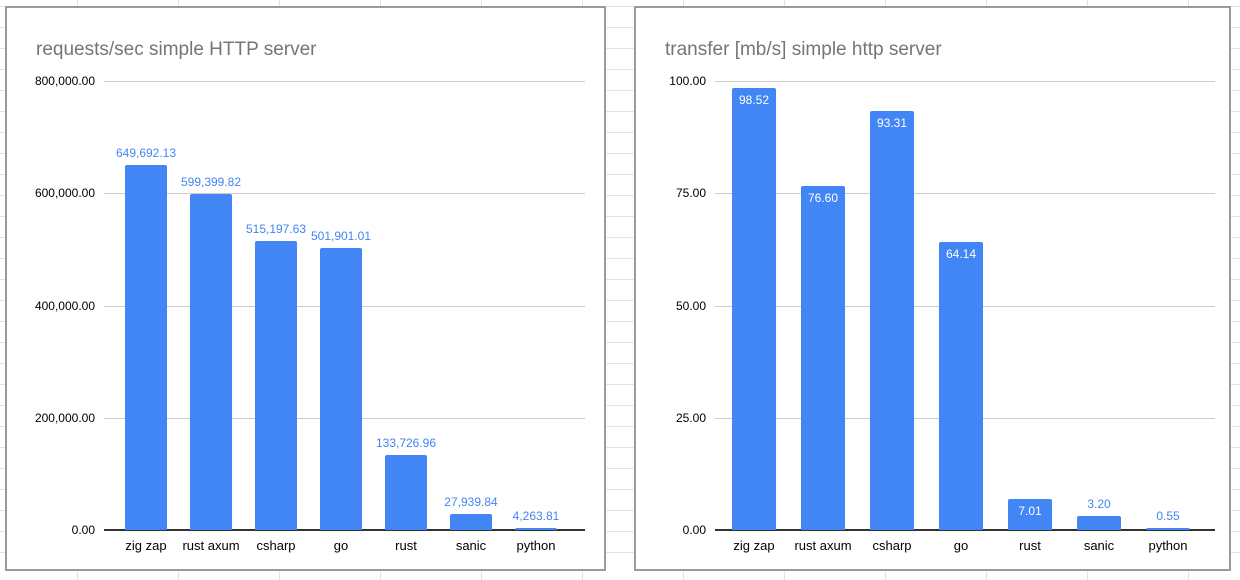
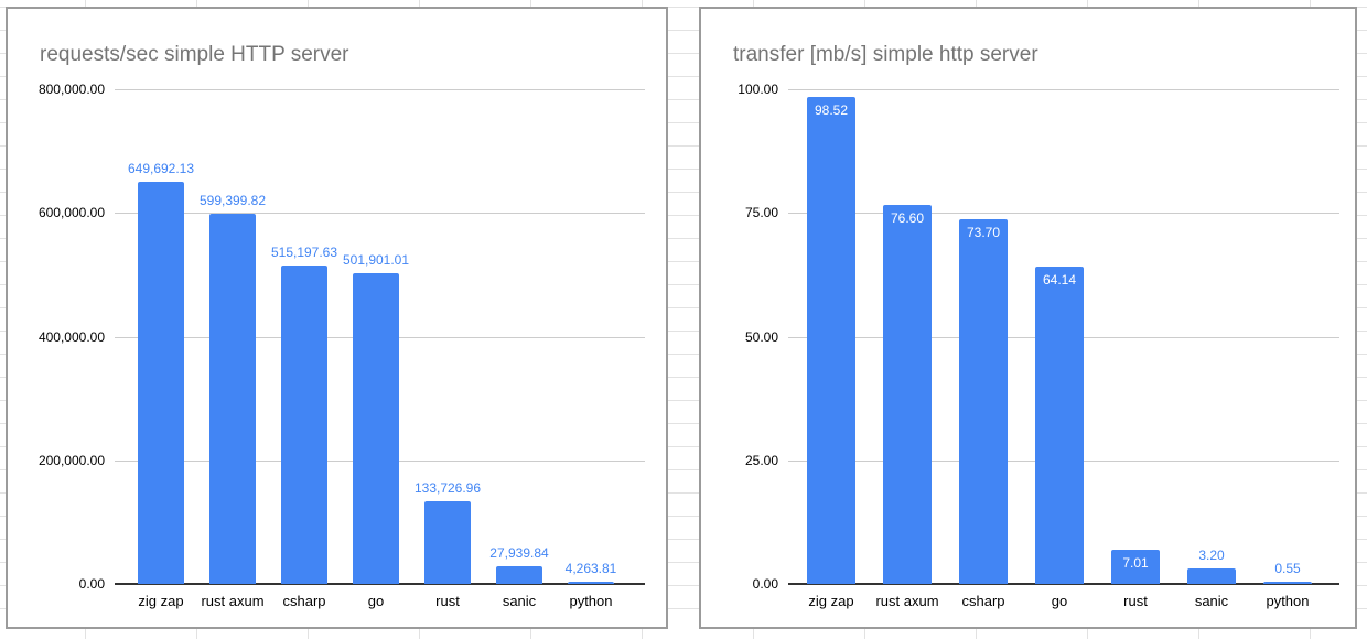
transfer [mb/s] simple http server/csharp: 93.31 -> 73.70
